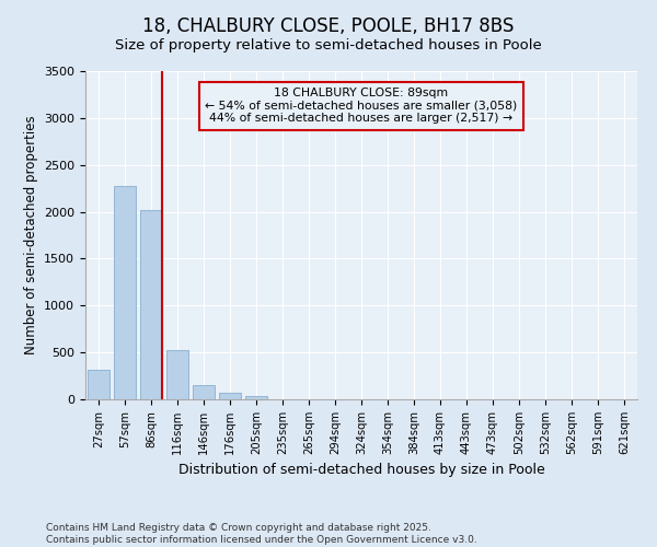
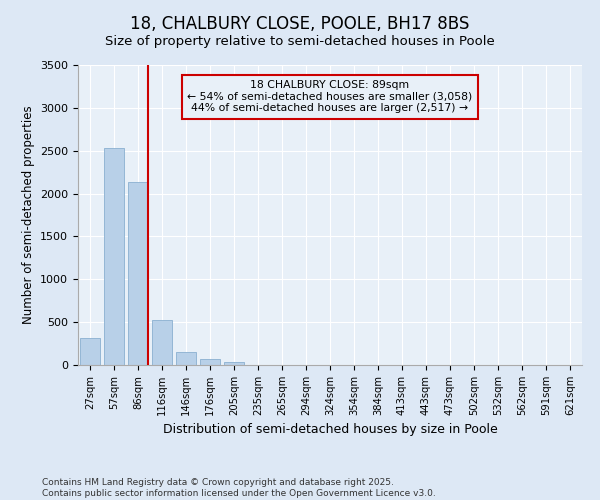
57sqm: 2280 -> 2530
86sqm: 2020 -> 2130
